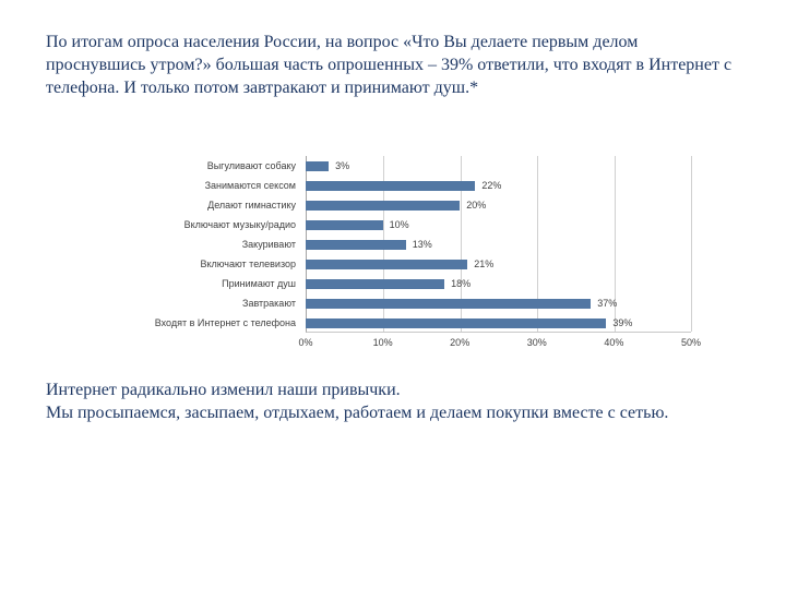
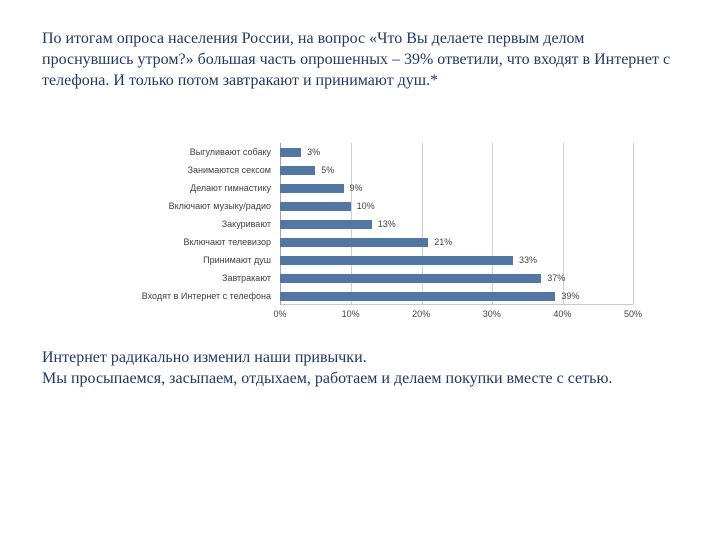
Занимаются сексом: 22% -> 5%
Делают гимнастику: 20% -> 9%
Принимают душ: 18% -> 33%
